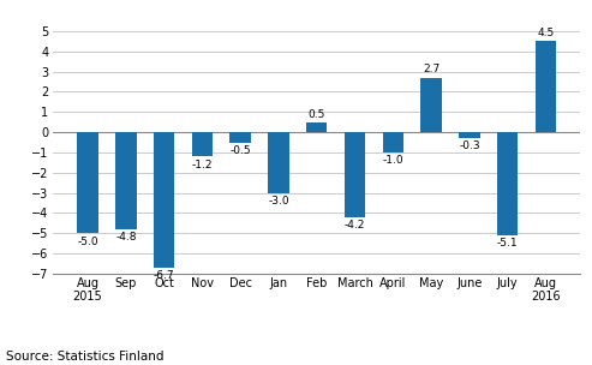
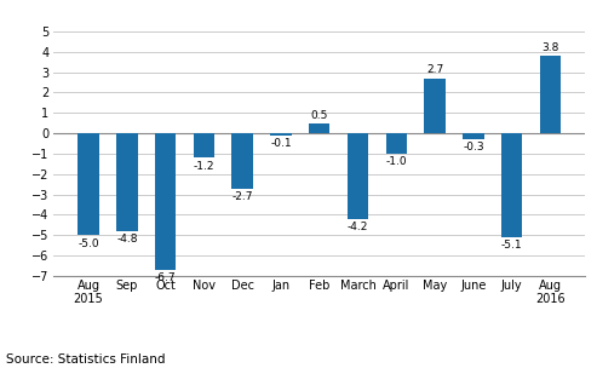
Dec: -0.5 -> -2.7
Jan: -3.0 -> -0.1
Aug 2016: 4.5 -> 3.8
